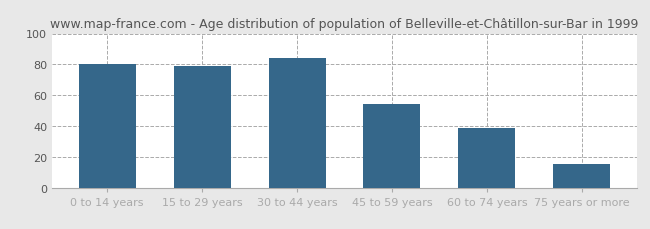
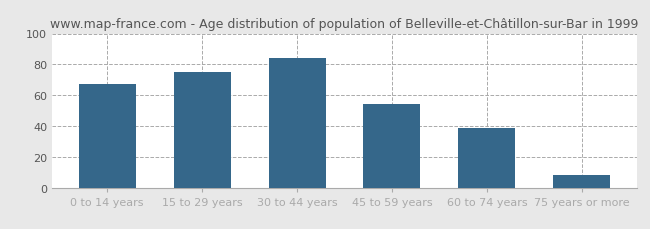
0 to 14 years: 80 -> 67
15 to 29 years: 79 -> 75
75 years or more: 15 -> 8
